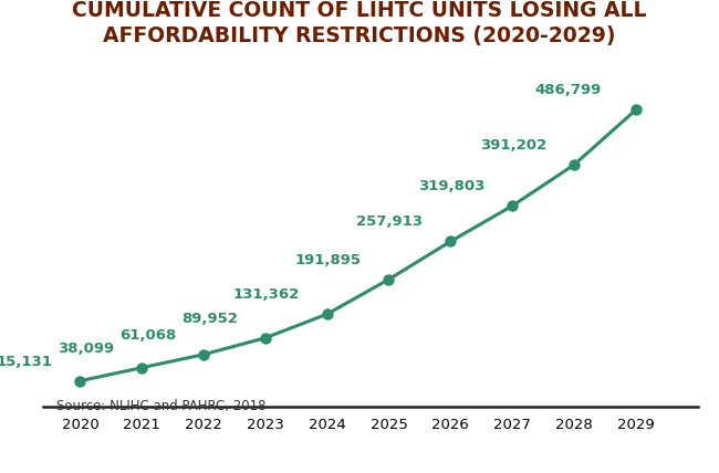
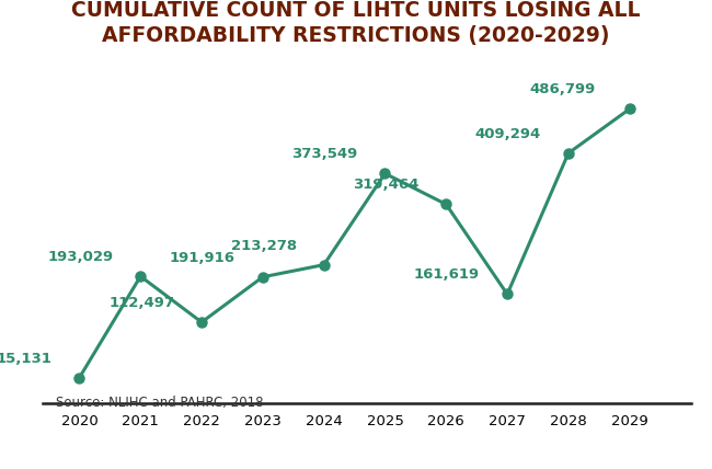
2021: 38,099 -> 193,029
2022: 61,068 -> 112,497
2023: 89,952 -> 191,916
2024: 131,362 -> 213,278
2025: 191,895 -> 373,549
2026: 257,913 -> 319,464
2027: 319,803 -> 161,619
2028: 391,202 -> 409,294
